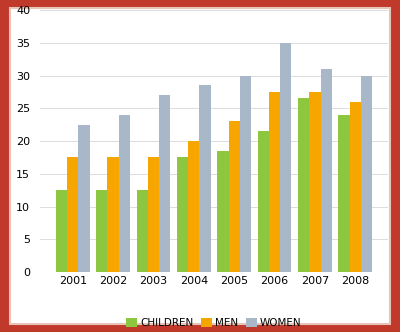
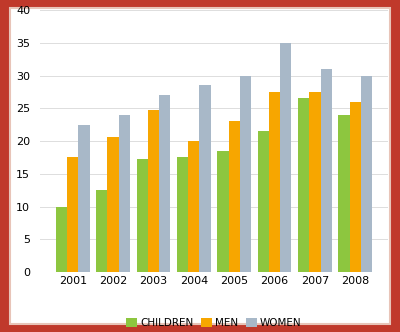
CHILDREN/2001: 12.5 -> 10.0
MEN/2002: 17.5 -> 20.6
CHILDREN/2003: 12.5 -> 17.2
MEN/2003: 17.5 -> 24.8
